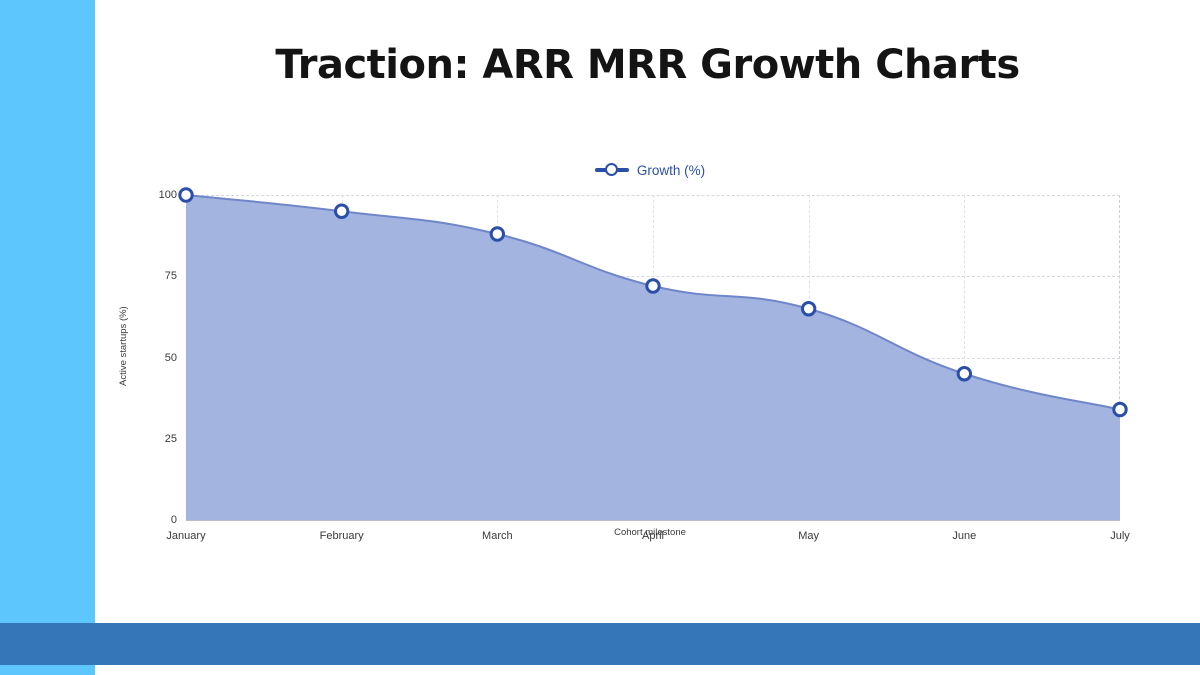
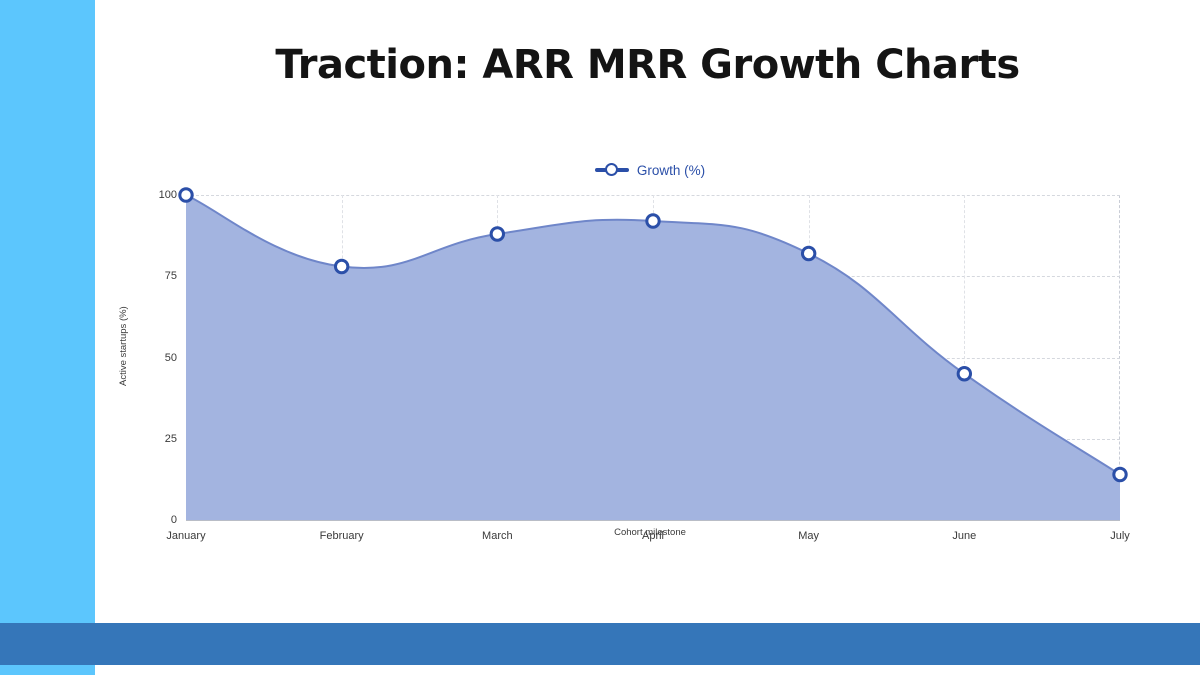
February: 95 -> 78
April: 72 -> 92
May: 65 -> 82
July: 34 -> 14
